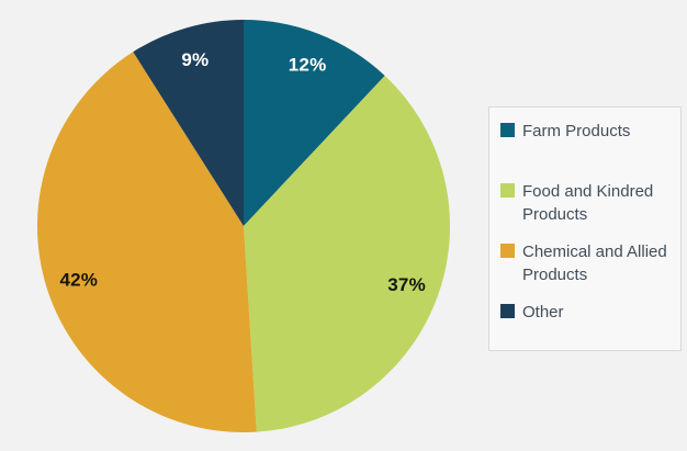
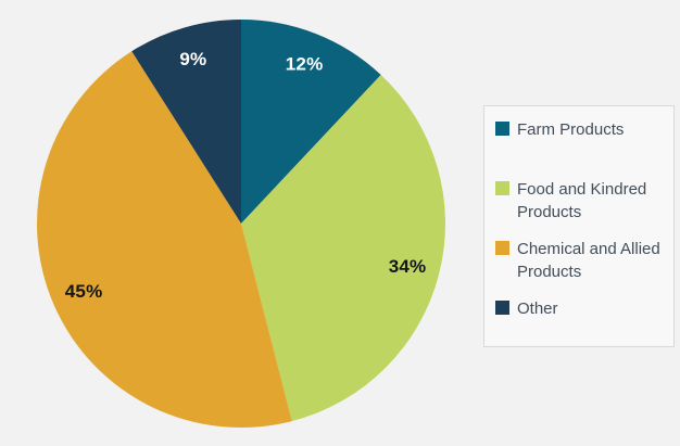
Food and Kindred Products: 37% -> 34%
Chemical and Allied Products: 42% -> 45%
